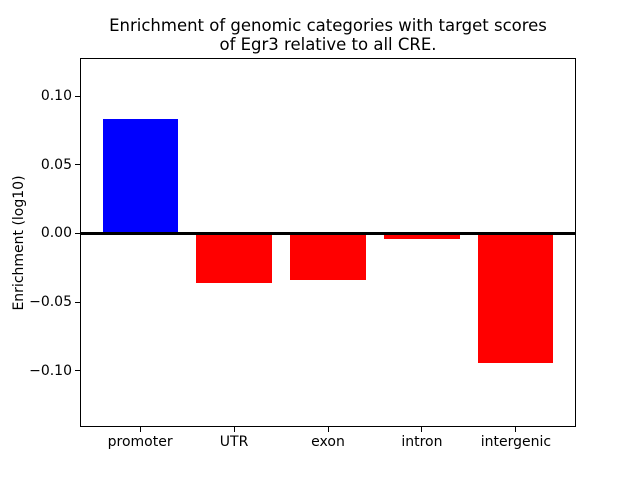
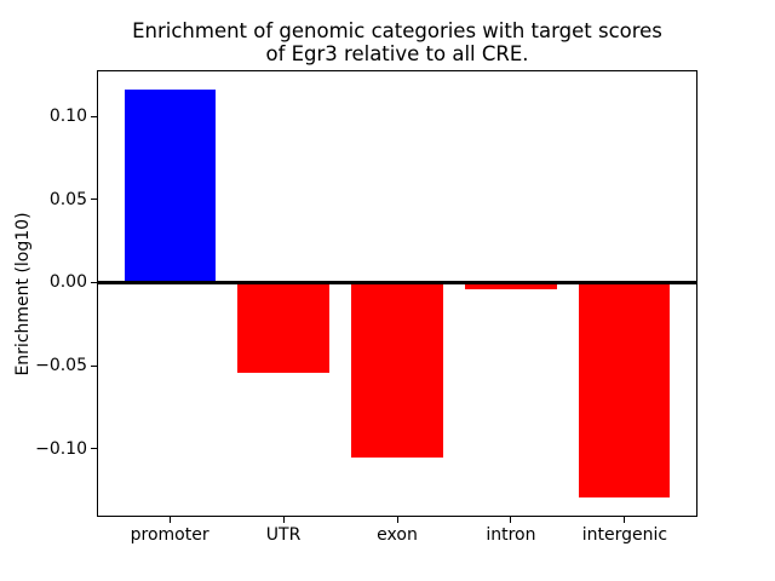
promoter: 0.083 -> 0.116
UTR: -0.036 -> -0.054
exon: -0.034 -> -0.105
intergenic: -0.094 -> -0.129
